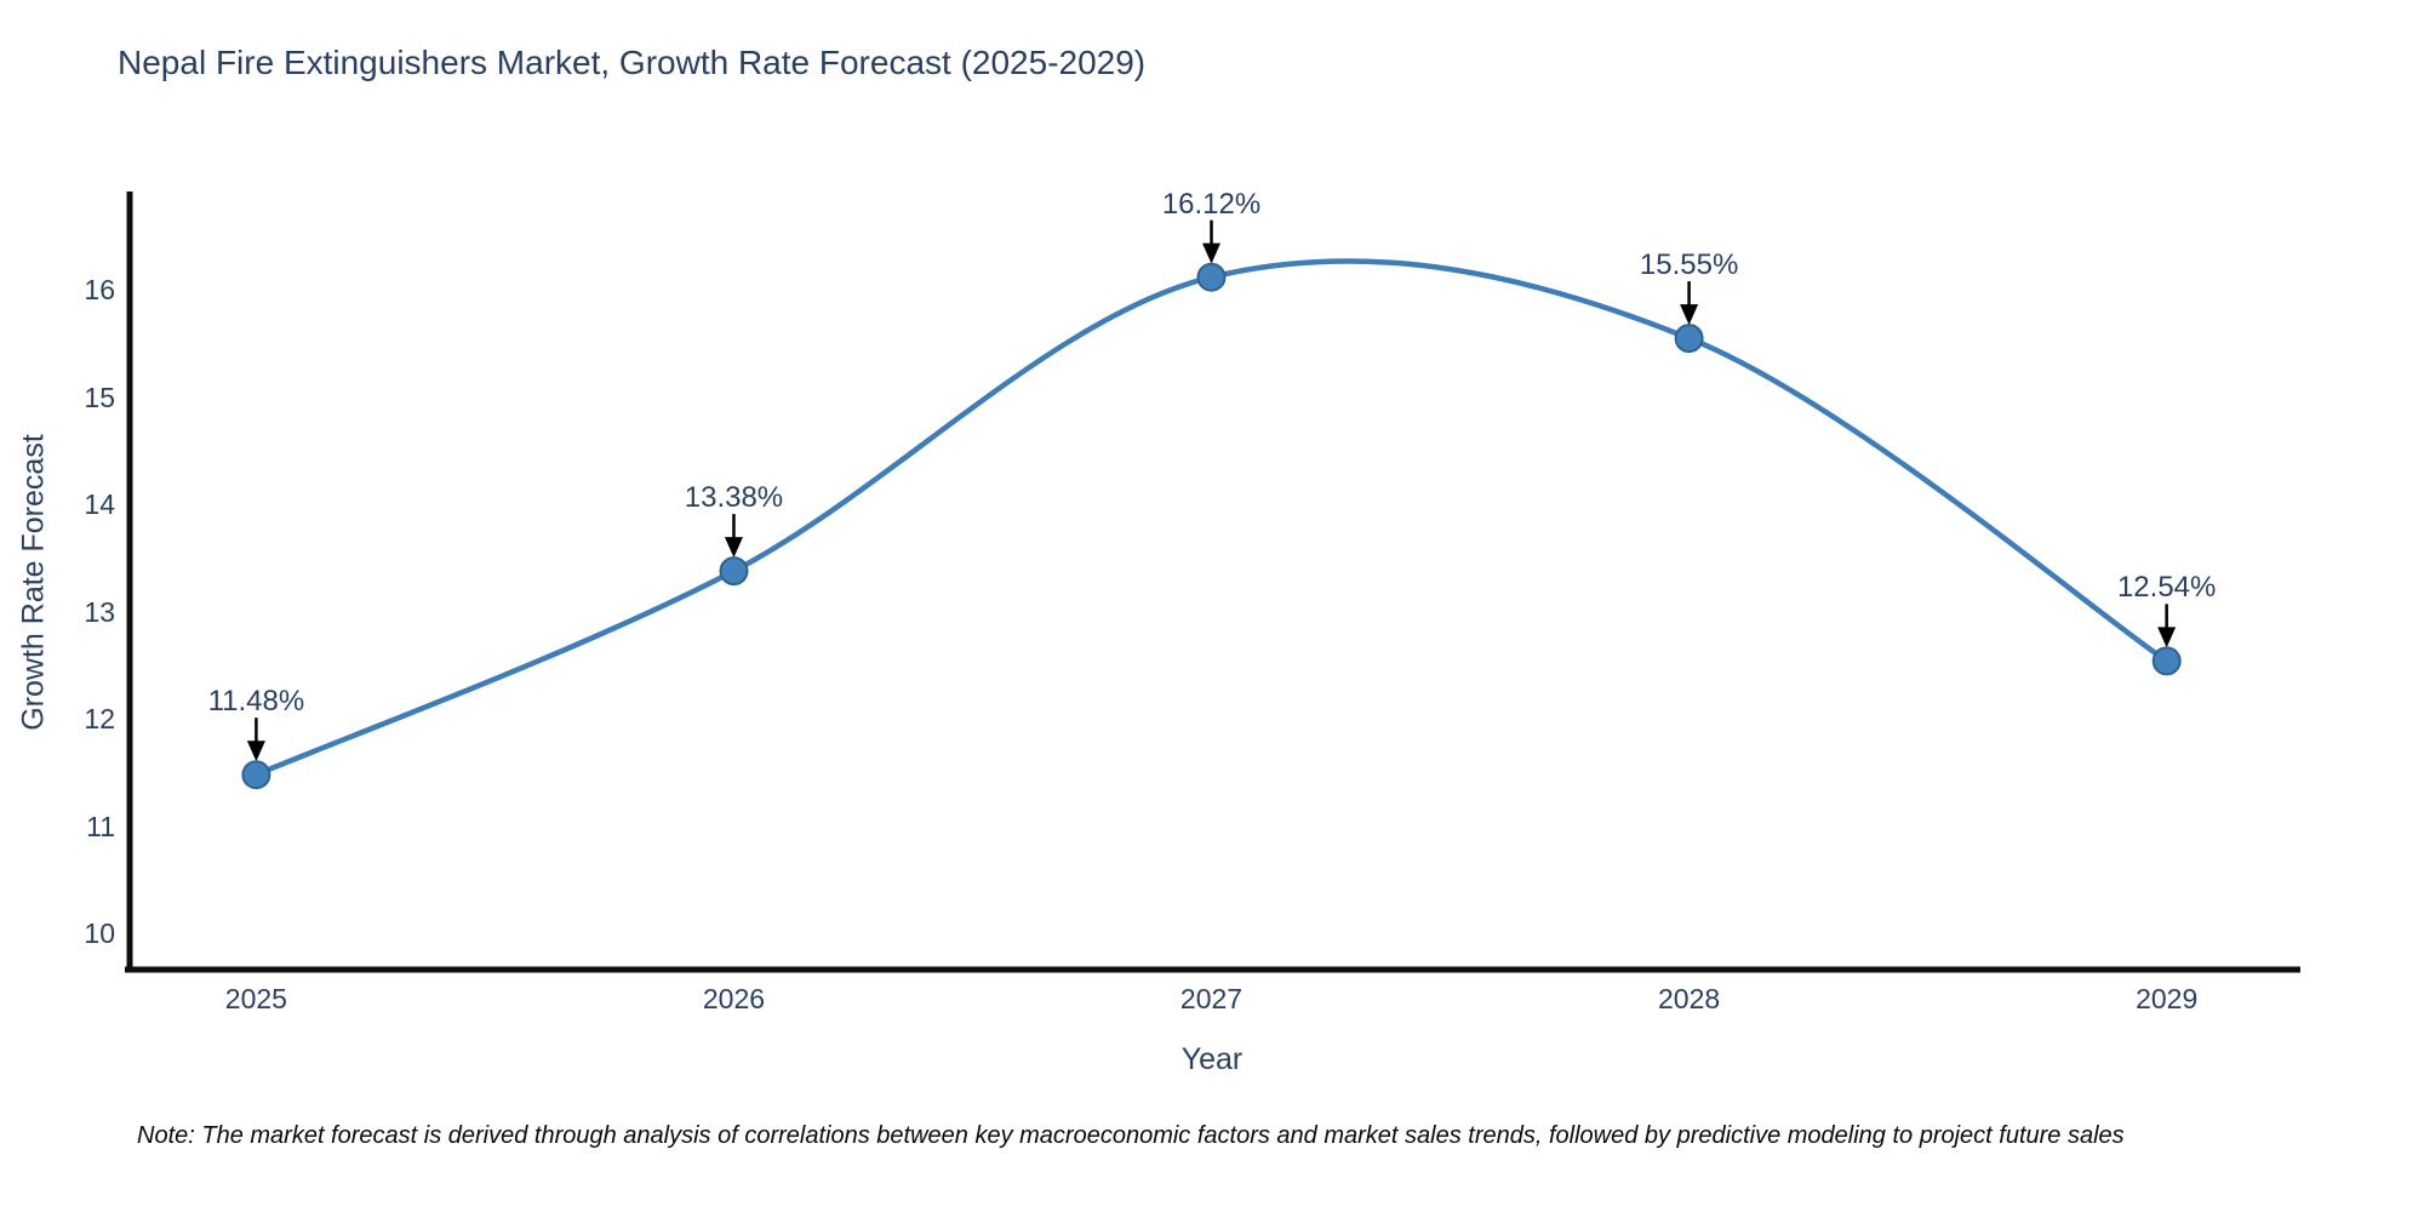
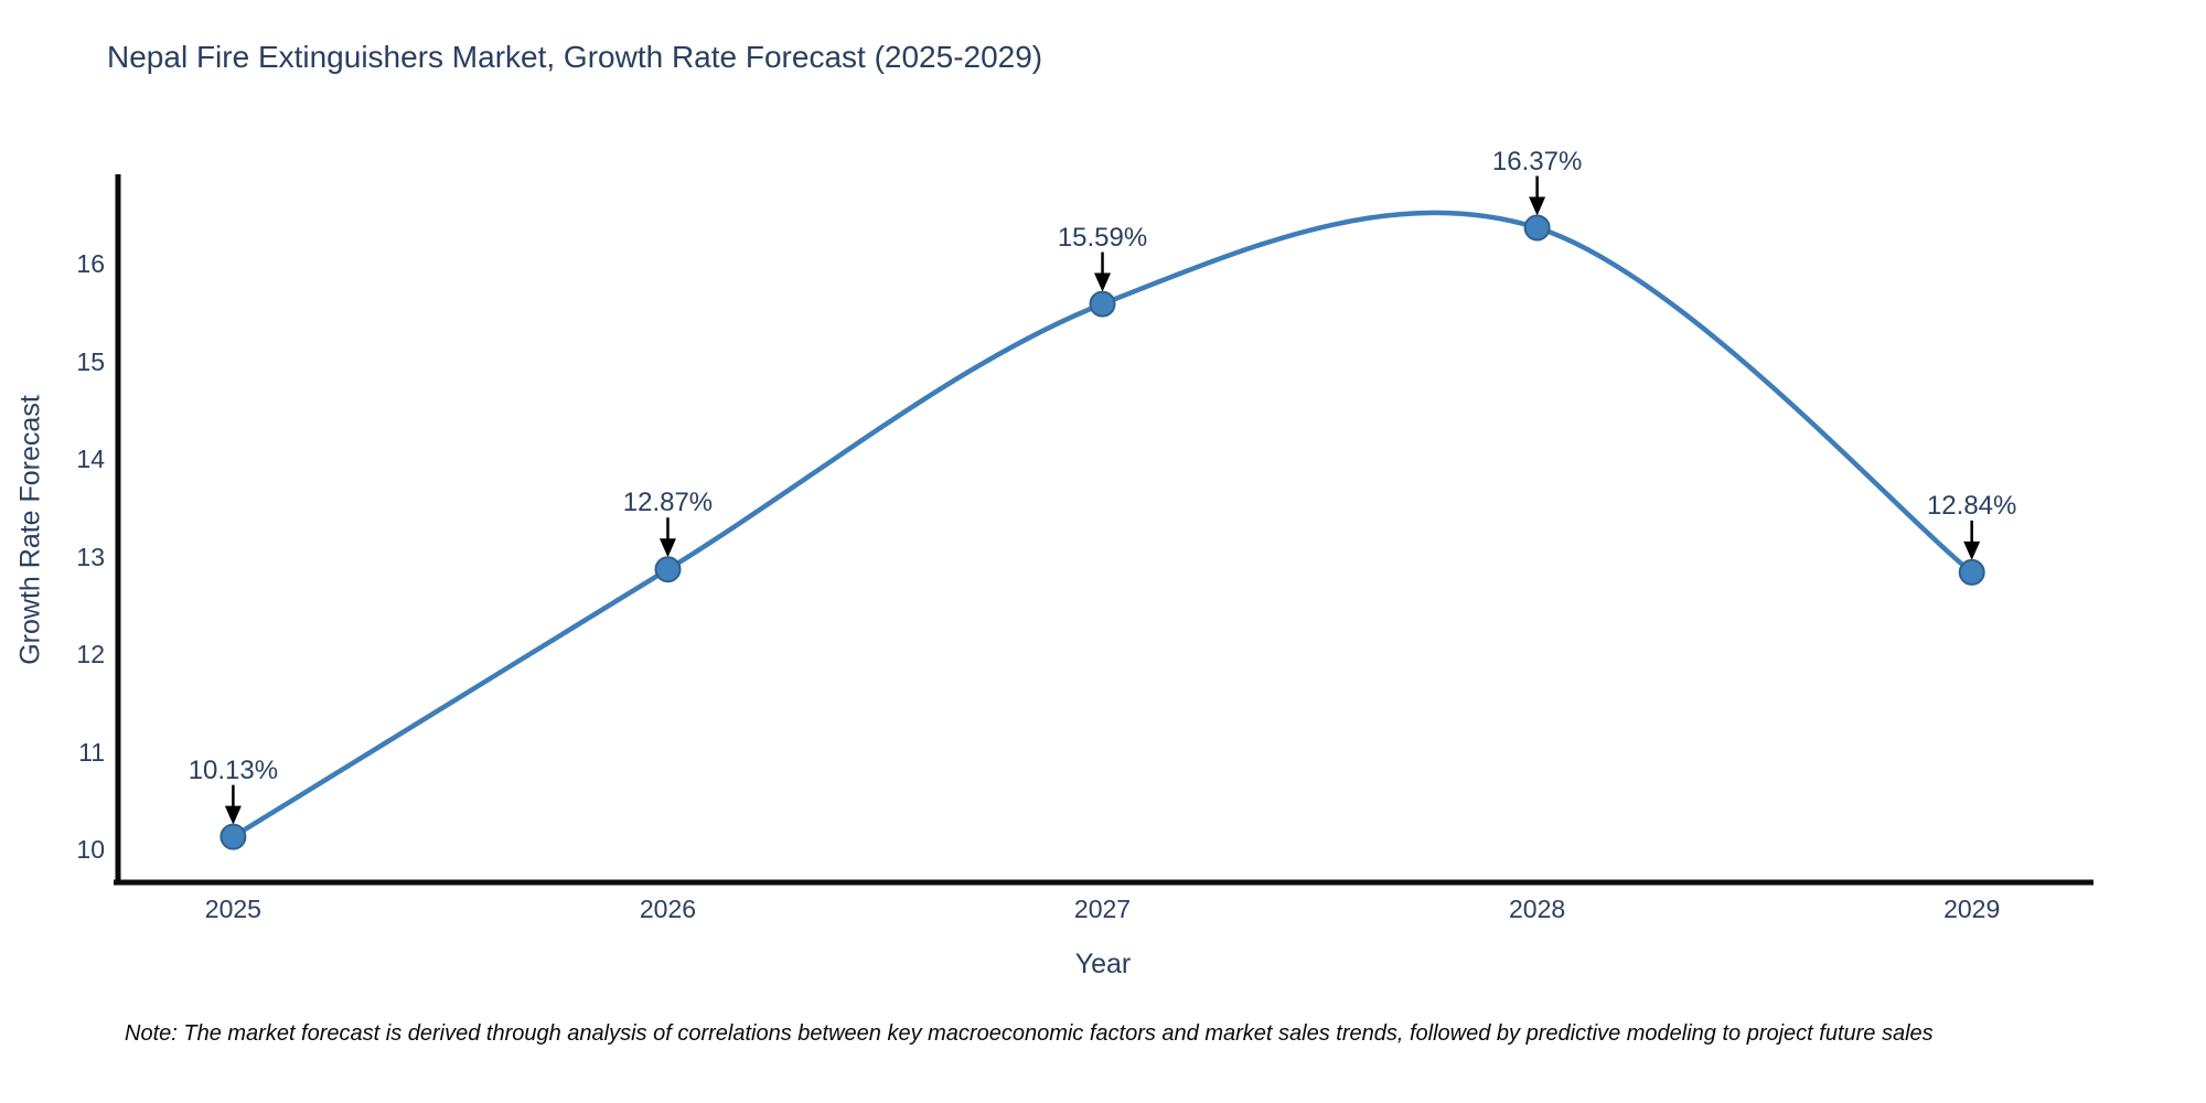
2025: 11.48% -> 10.13%
2026: 13.38% -> 12.87%
2027: 16.12% -> 15.59%
2028: 15.55% -> 16.37%
2029: 12.54% -> 12.84%
